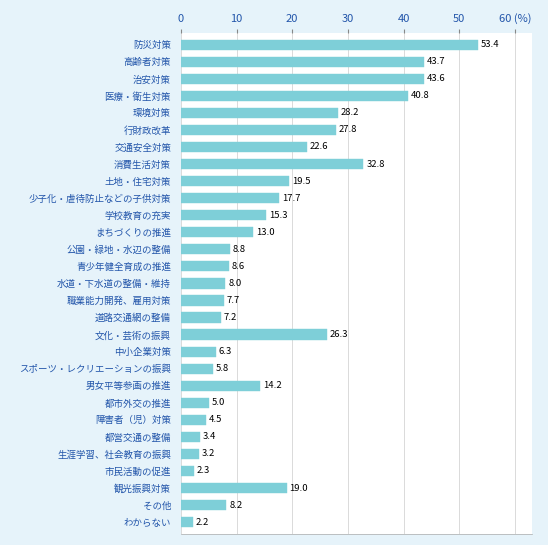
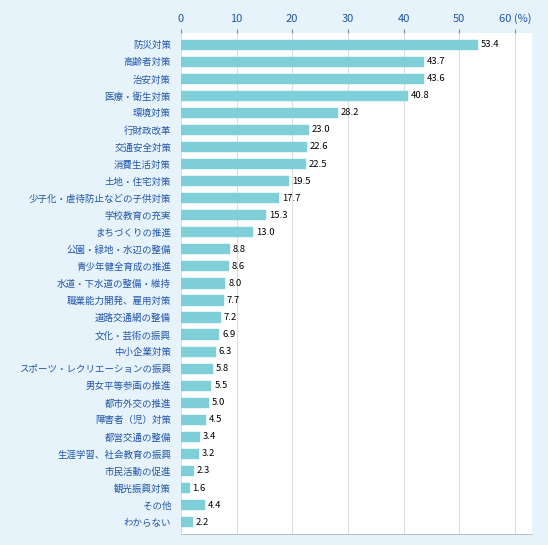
行財政改革: 27.8 -> 23.0
消費生活対策: 32.8 -> 22.5
文化・芸術の振興: 26.3 -> 6.9
男女平等参画の推進: 14.2 -> 5.5
観光振興対策: 19.0 -> 1.6
その他: 8.2 -> 4.4
